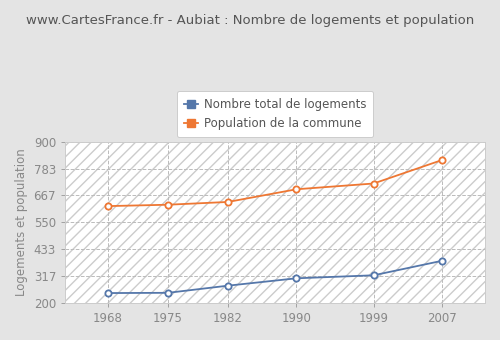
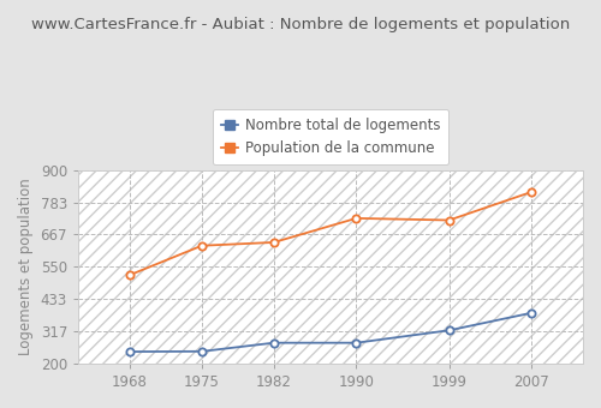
Population de la commune/1968: 620 -> 520
Nombre total de logements/1990: 307 -> 275
Population de la commune/1990: 693 -> 725
